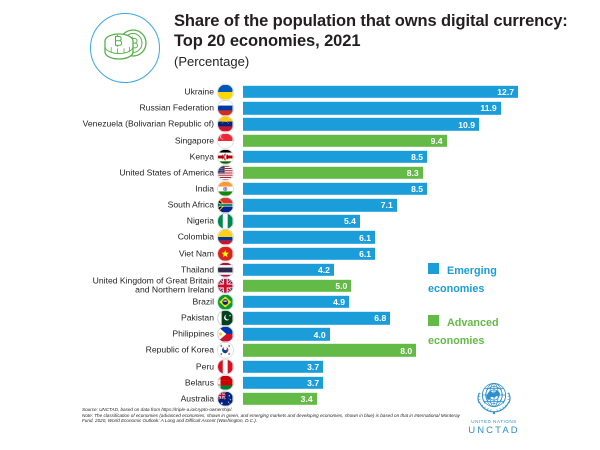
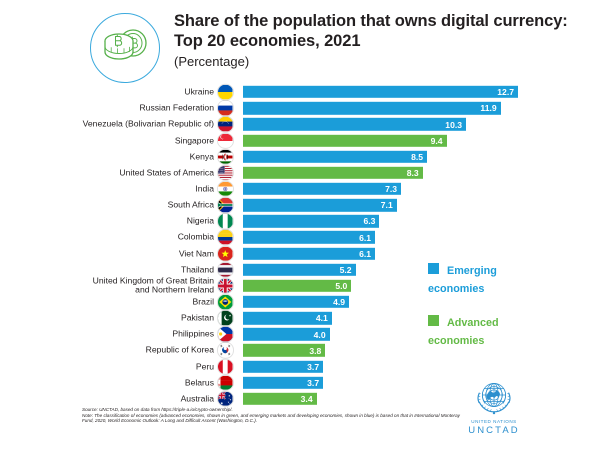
Venezuela (Bolivarian Republic of): 10.9 -> 10.3
India: 8.5 -> 7.3
Nigeria: 5.4 -> 6.3
Thailand: 4.2 -> 5.2
Pakistan: 6.8 -> 4.1
Republic of Korea: 8.0 -> 3.8
